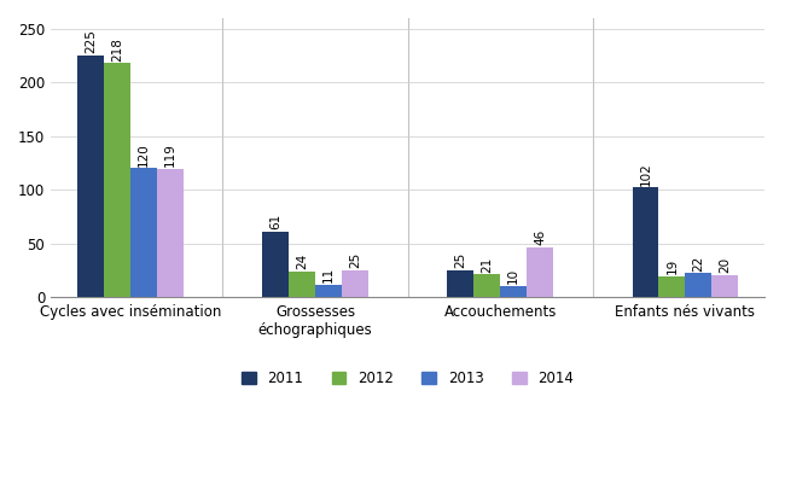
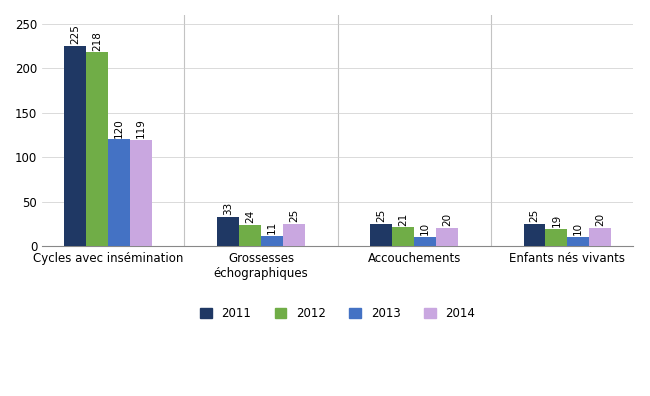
2011/Grossesses échographiques: 61 -> 33
2014/Accouchements: 46 -> 20
2011/Enfants nés vivants: 102 -> 25
2013/Enfants nés vivants: 22 -> 10
